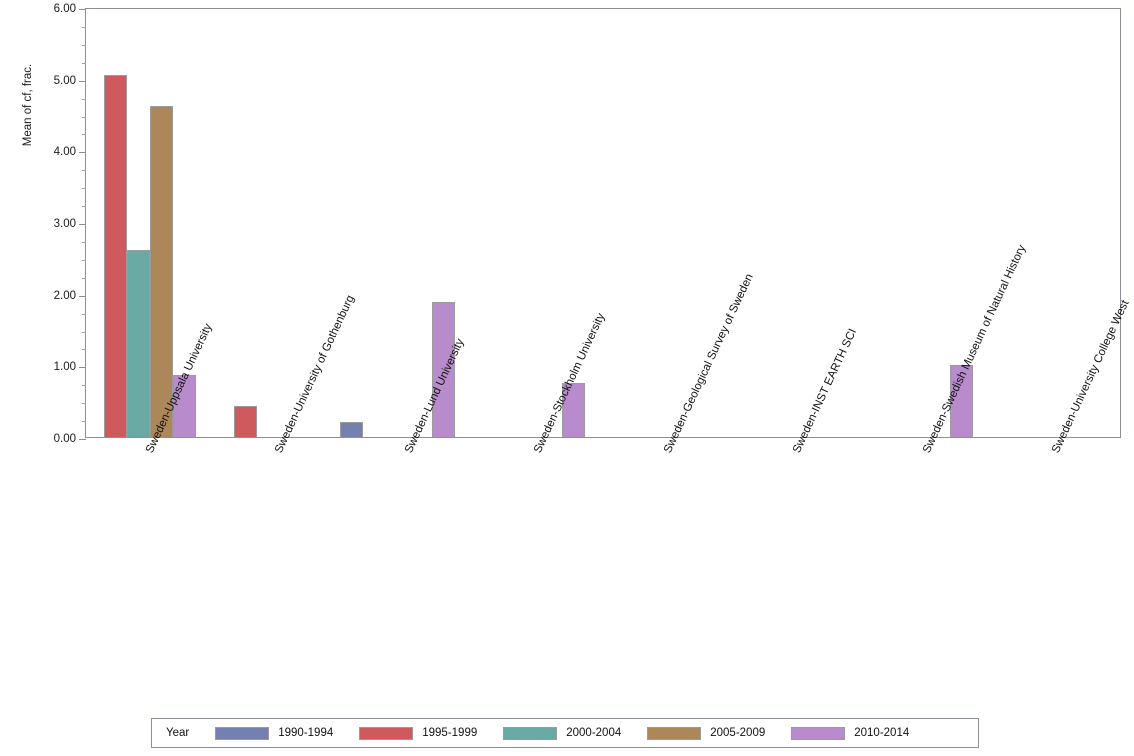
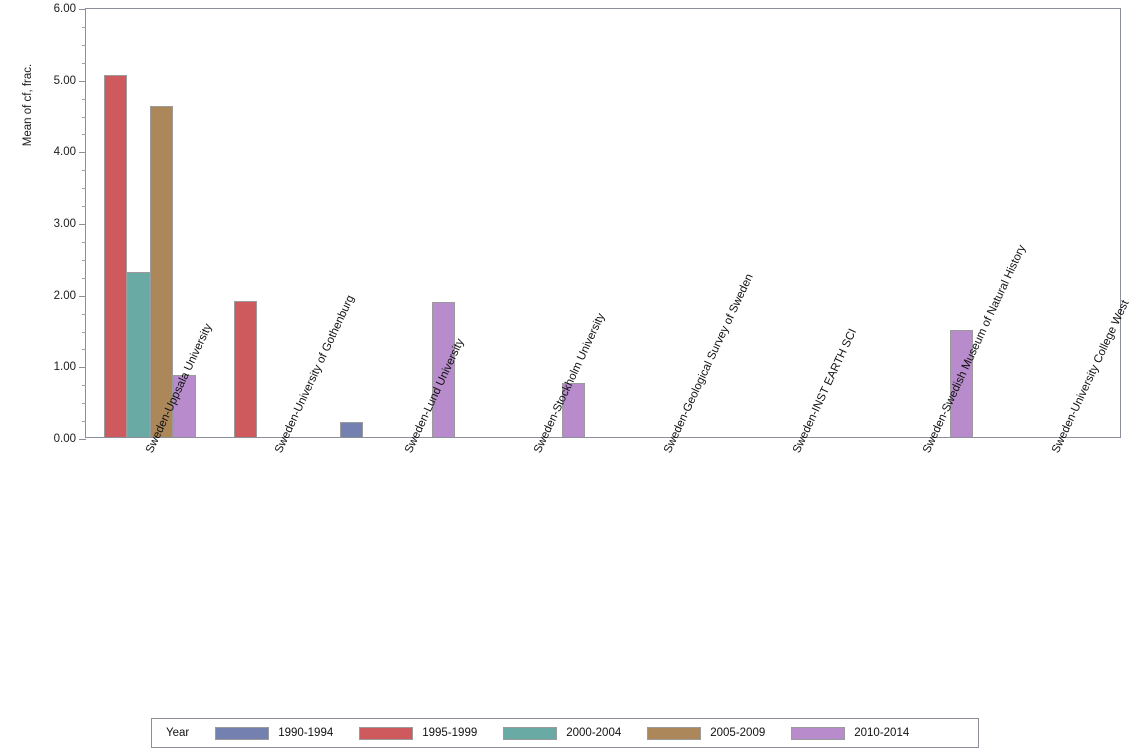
2000-2004/Sweden-Uppsala University: 2.6 -> 2.3
1995-1999/Sweden-University of Gothenburg: 0.4 -> 1.9
2010-2014/Sweden-Swedish Museum of Natural History: 1.0 -> 1.5
